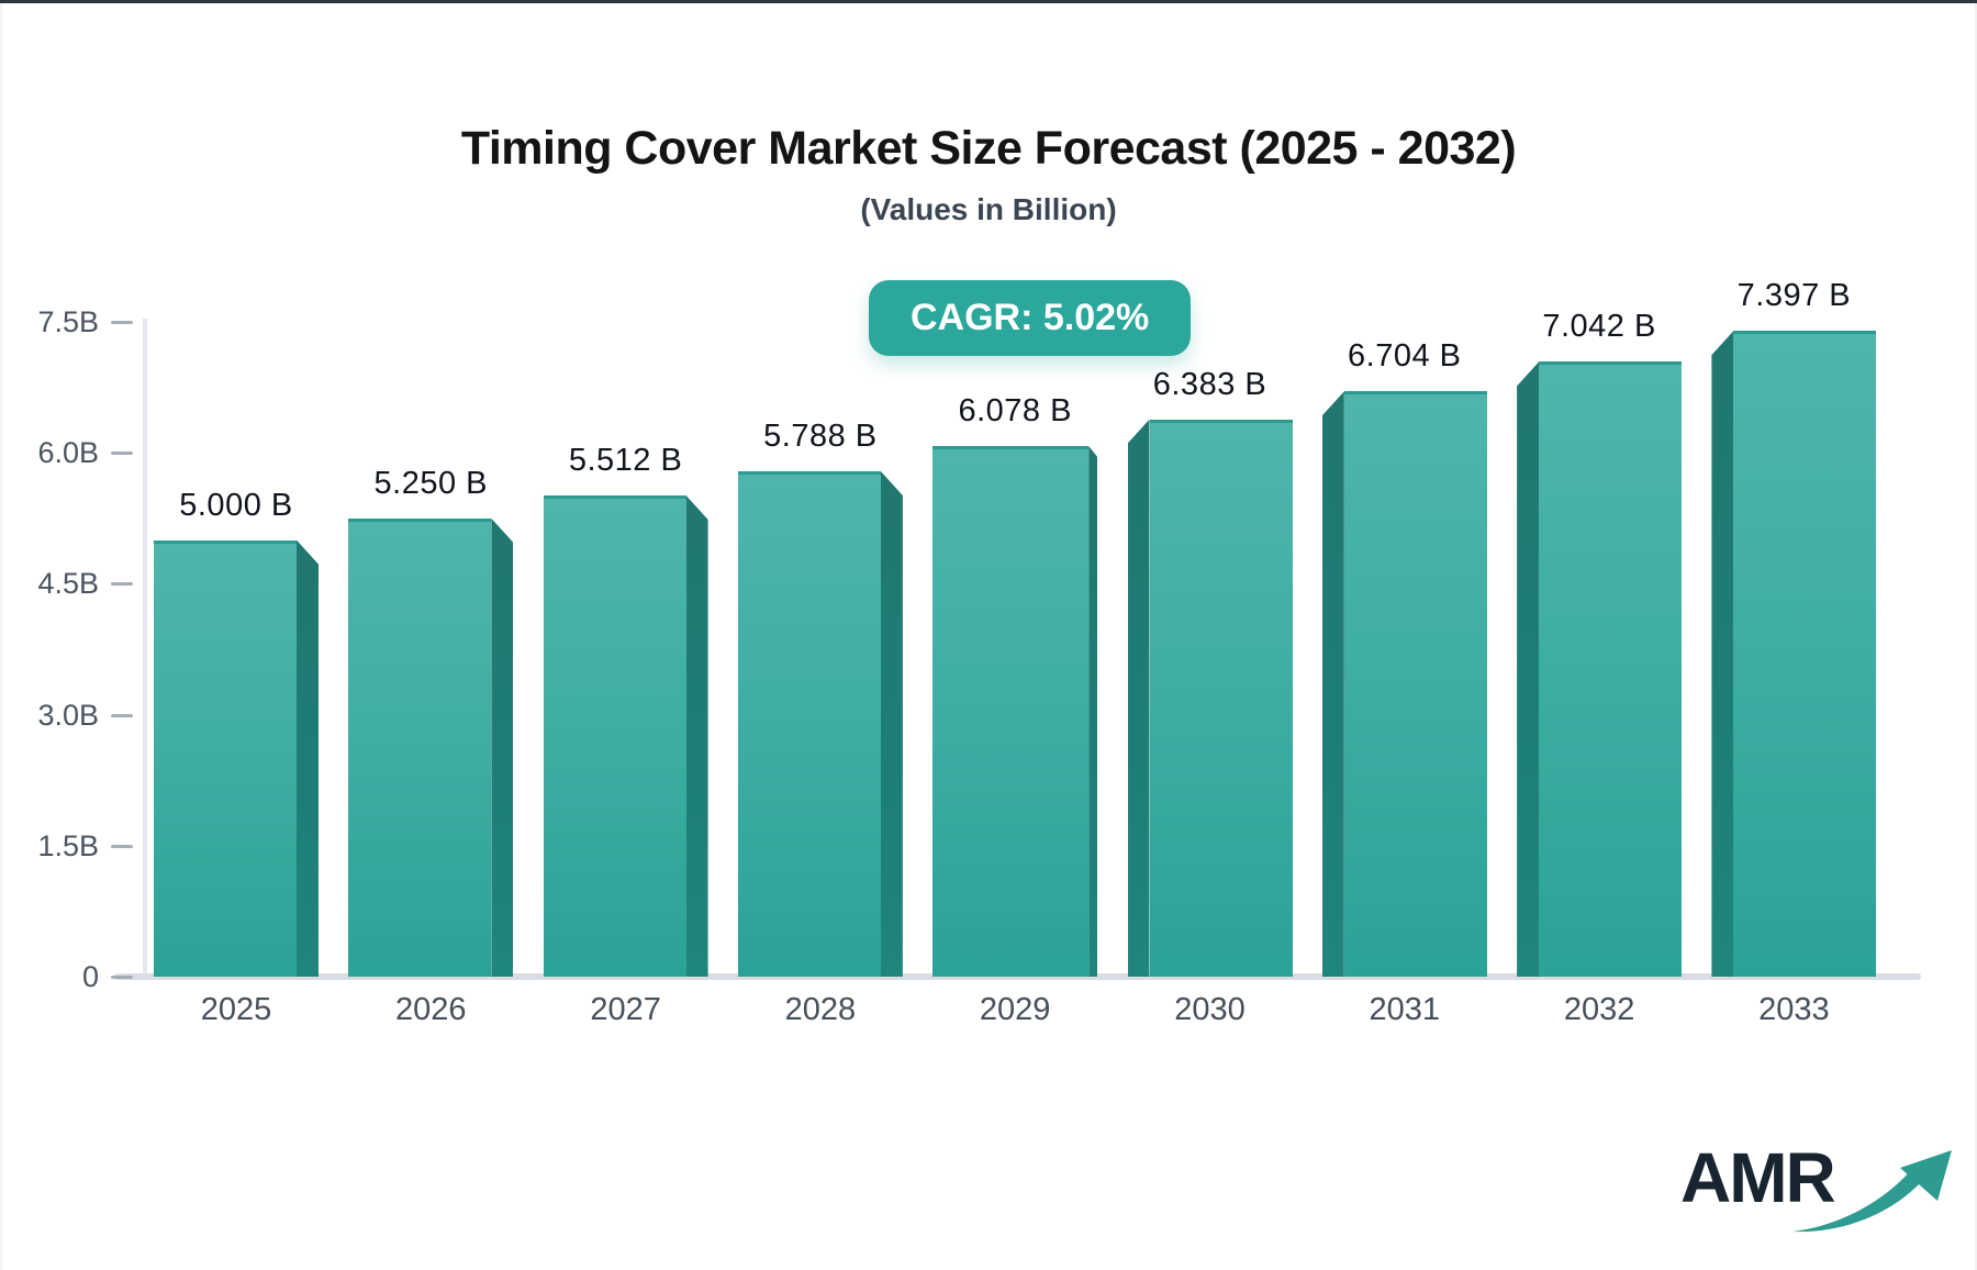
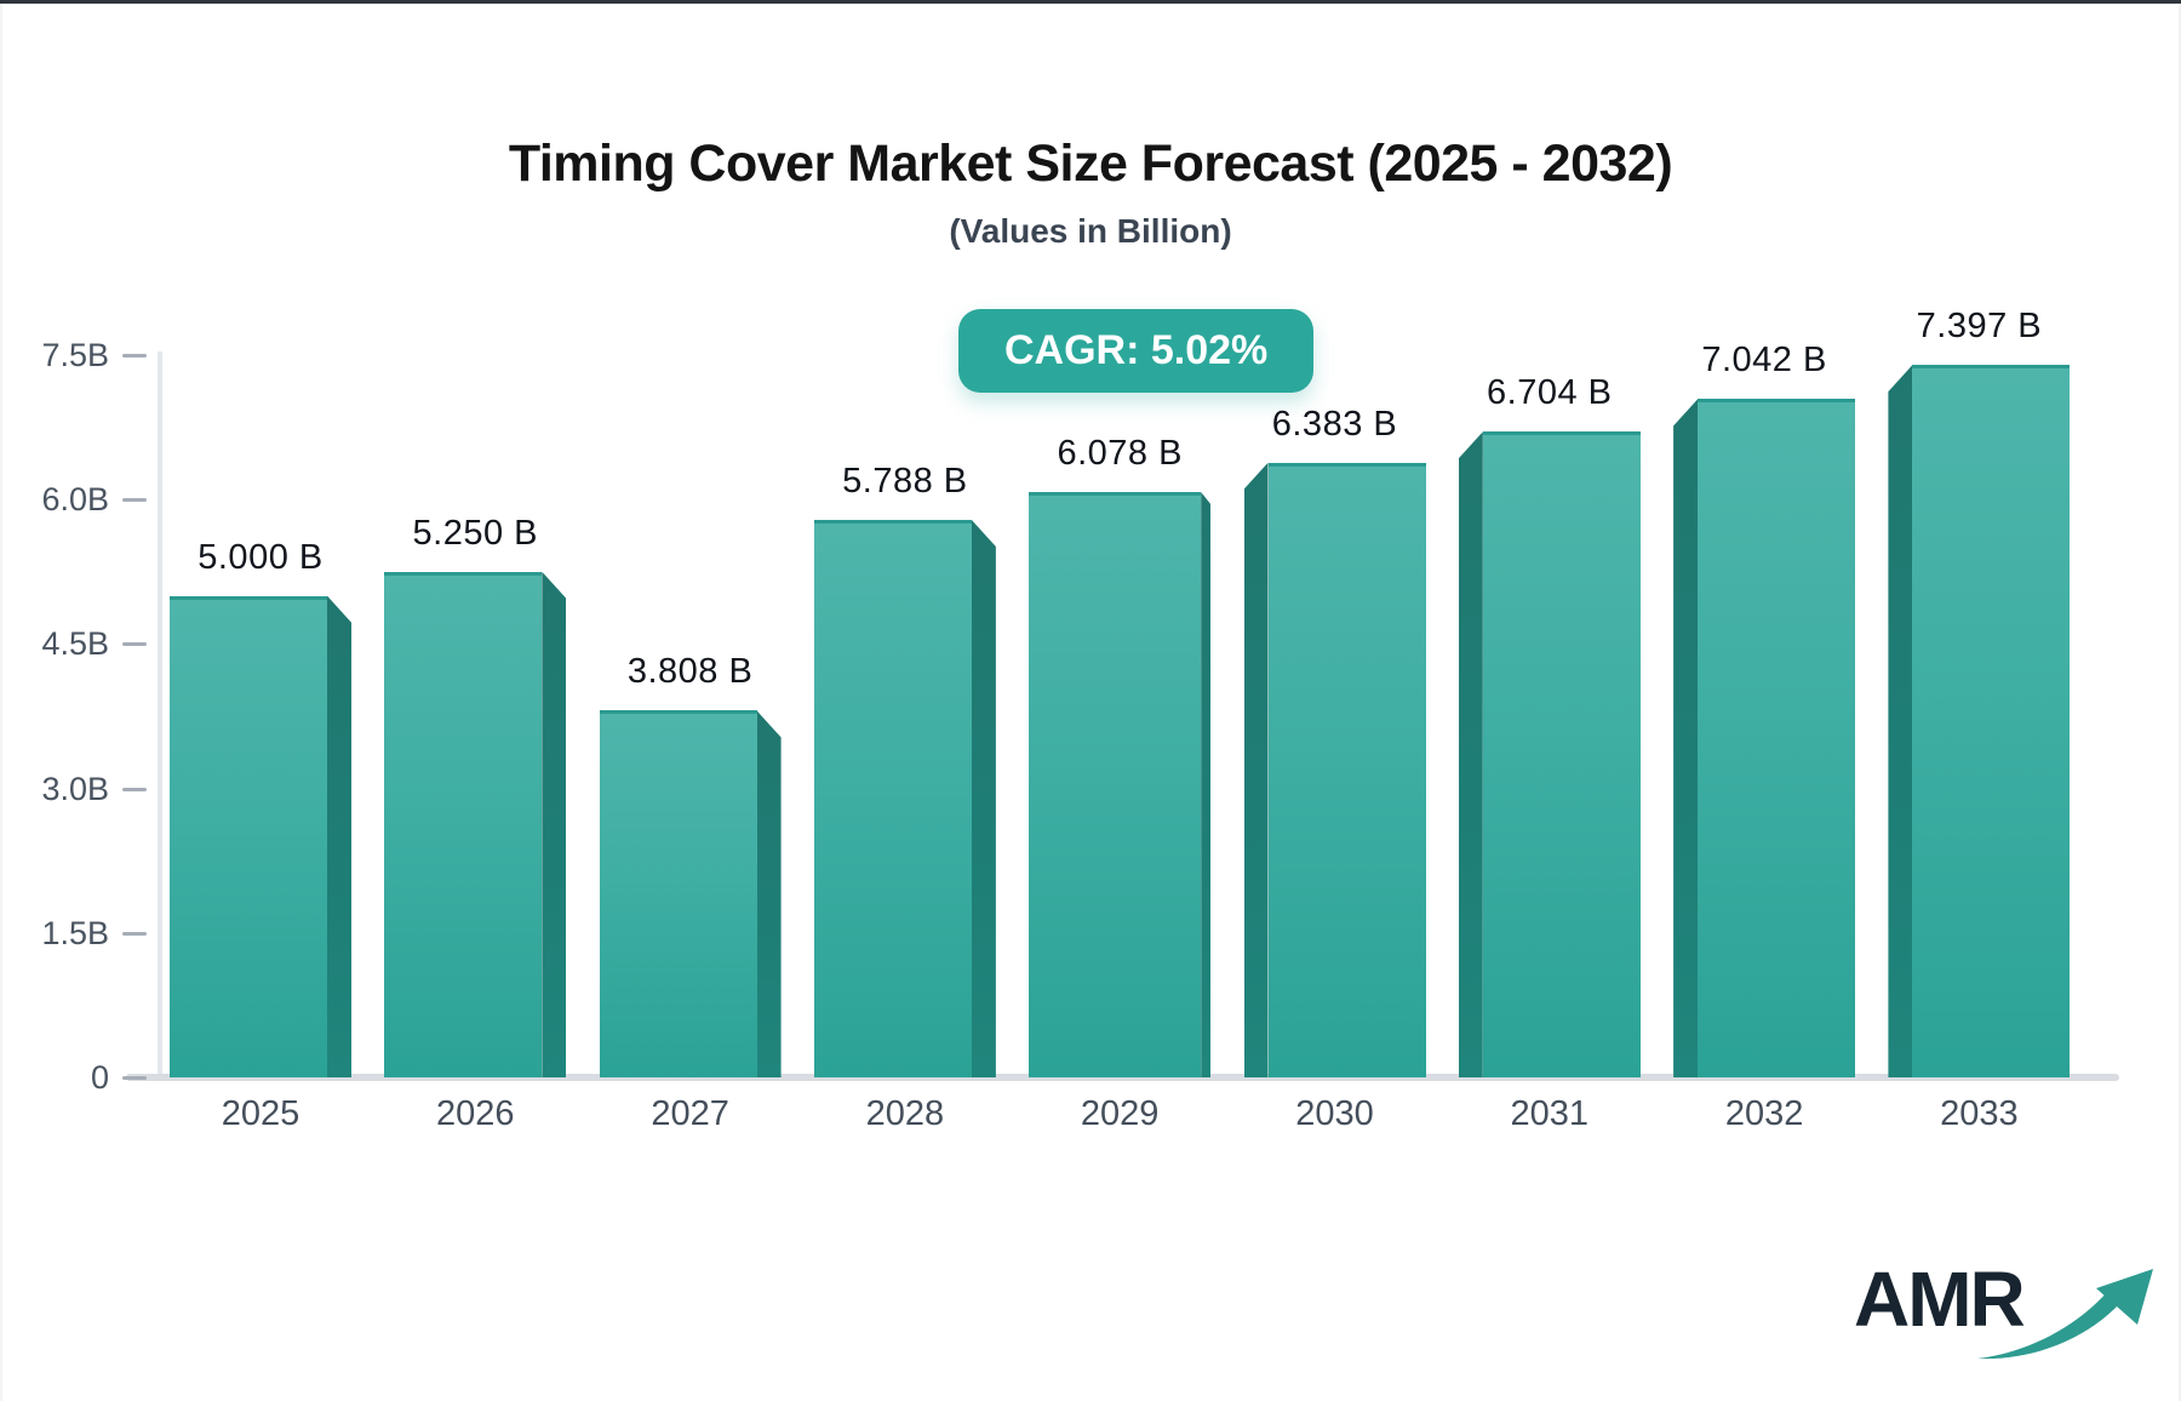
2027: 5.512 -> 3.808
